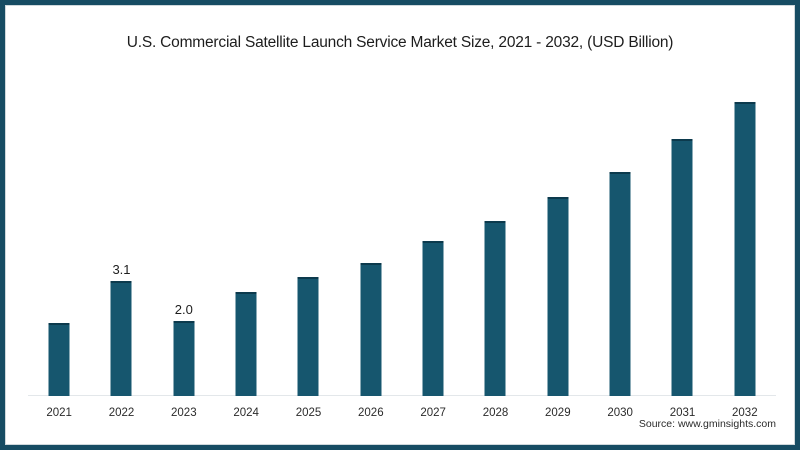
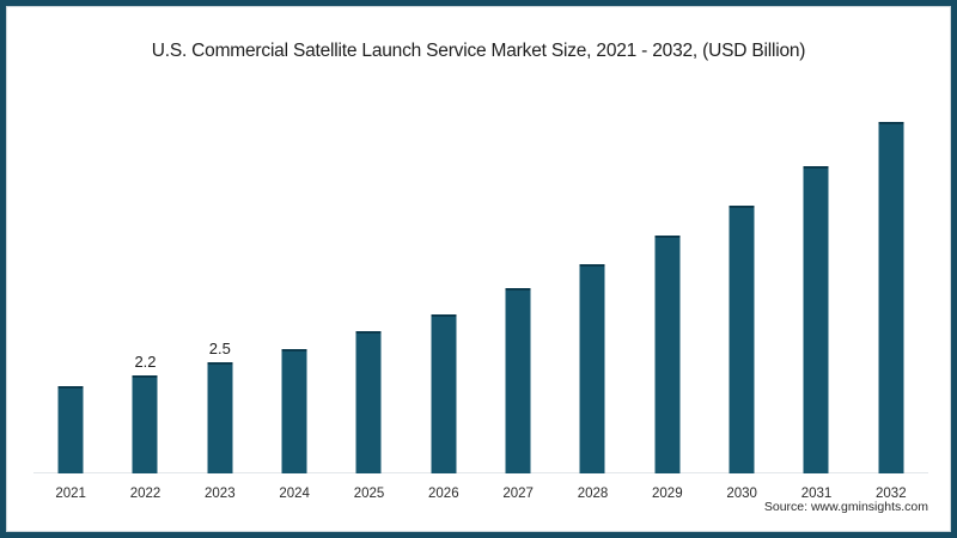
2022: 3.1 -> 2.2
2023: 2.0 -> 2.5
